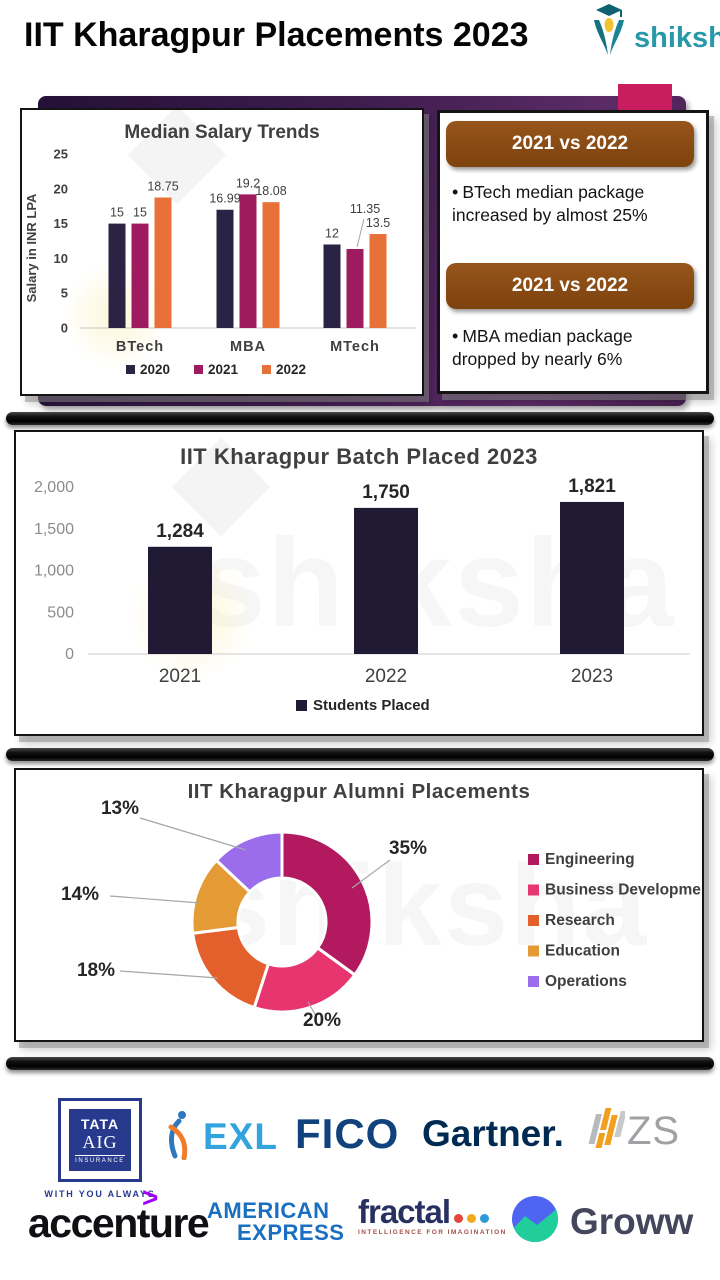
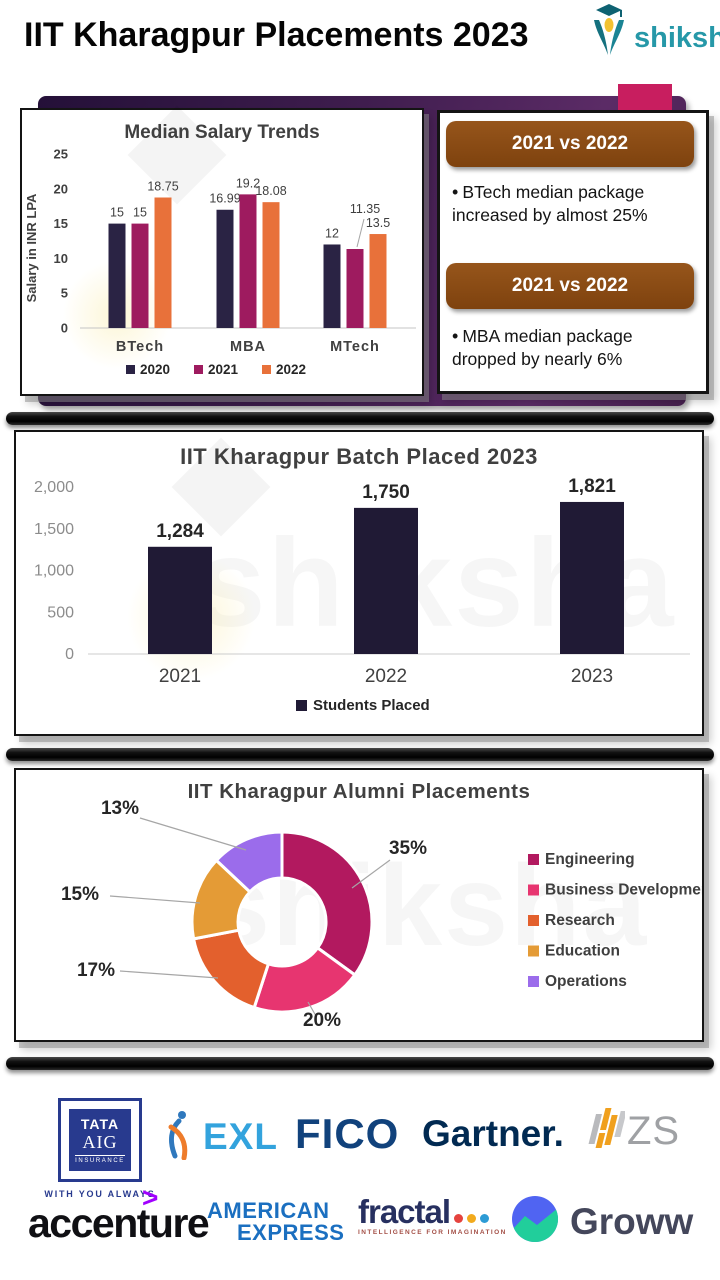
IIT Kharagpur Alumni Placements/Research: 18% -> 17%
IIT Kharagpur Alumni Placements/Education: 14% -> 15%
